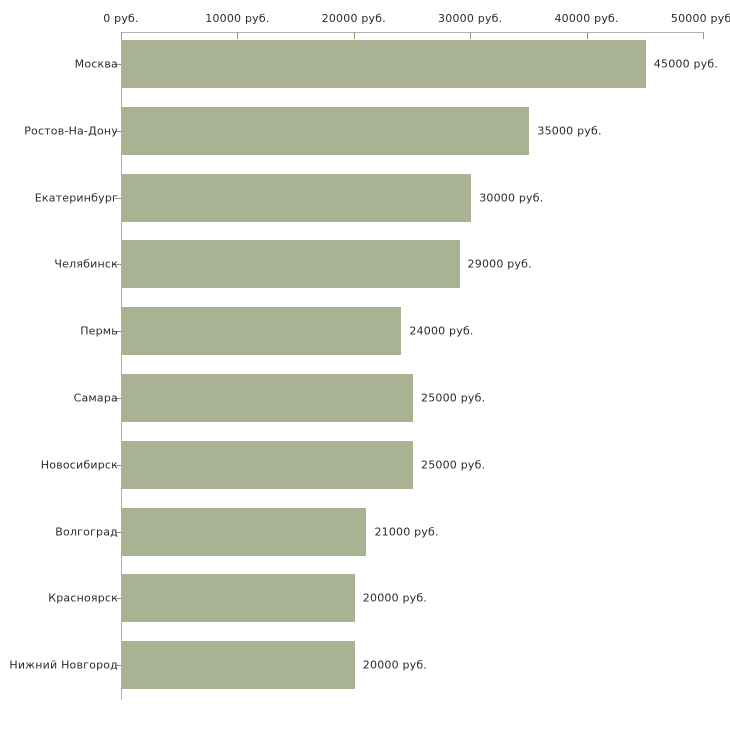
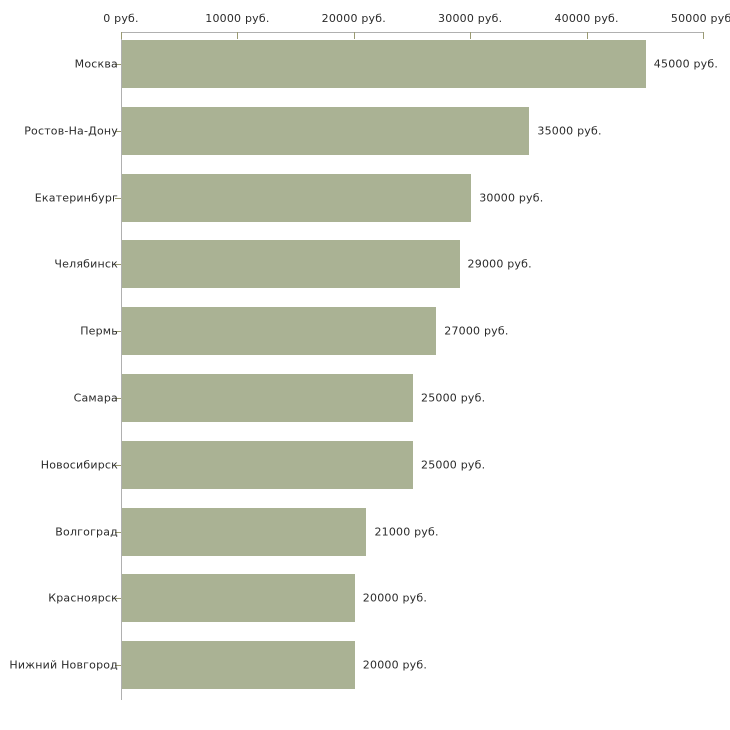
Пермь: 24000 -> 27000
